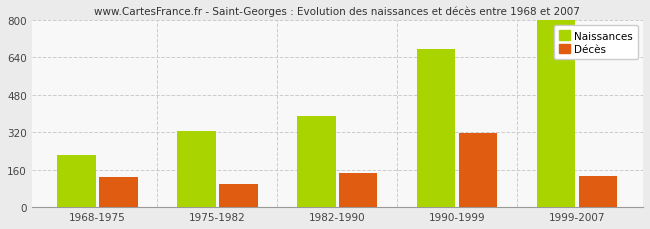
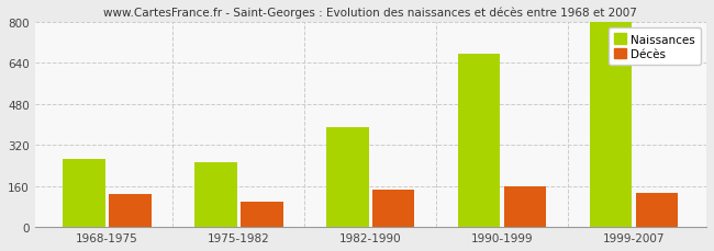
Naissances/1968-1975: 225 -> 265
Naissances/1975-1982: 325 -> 255
Décès/1990-1999: 315 -> 160
